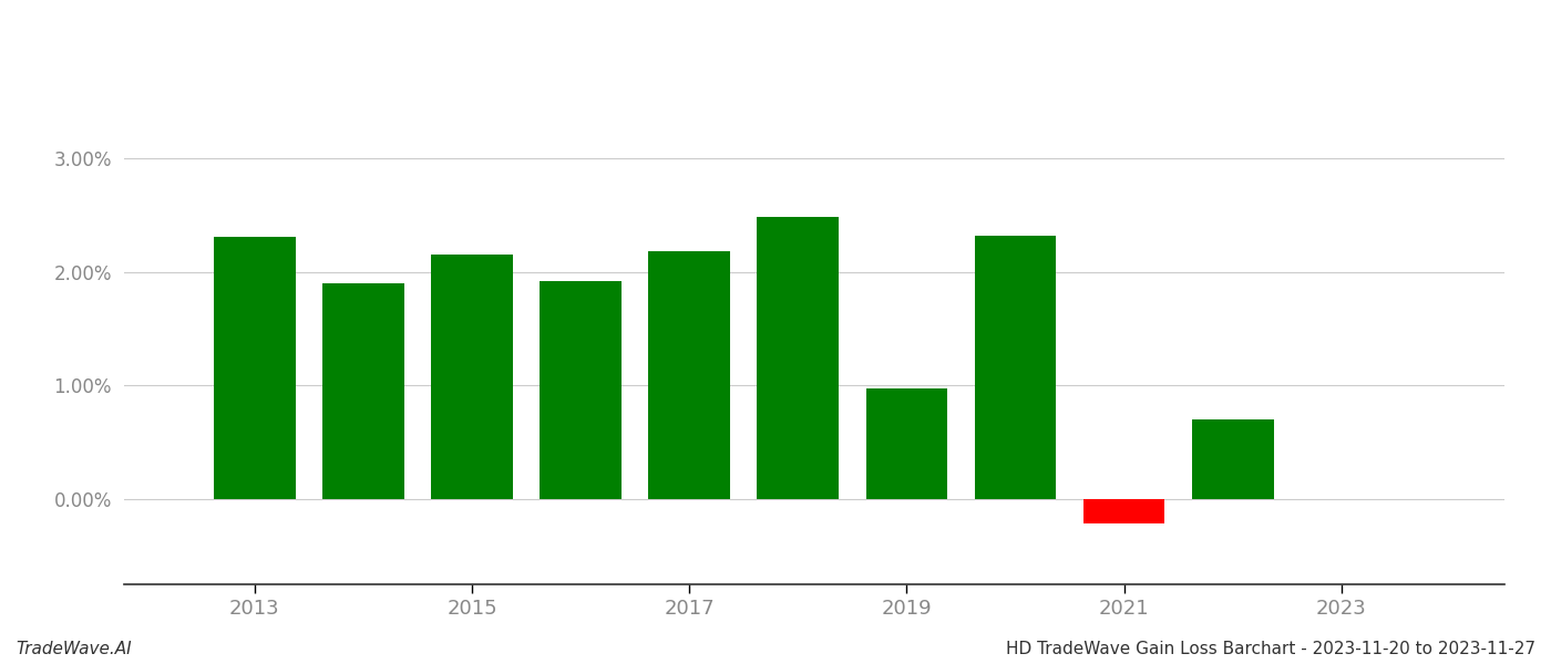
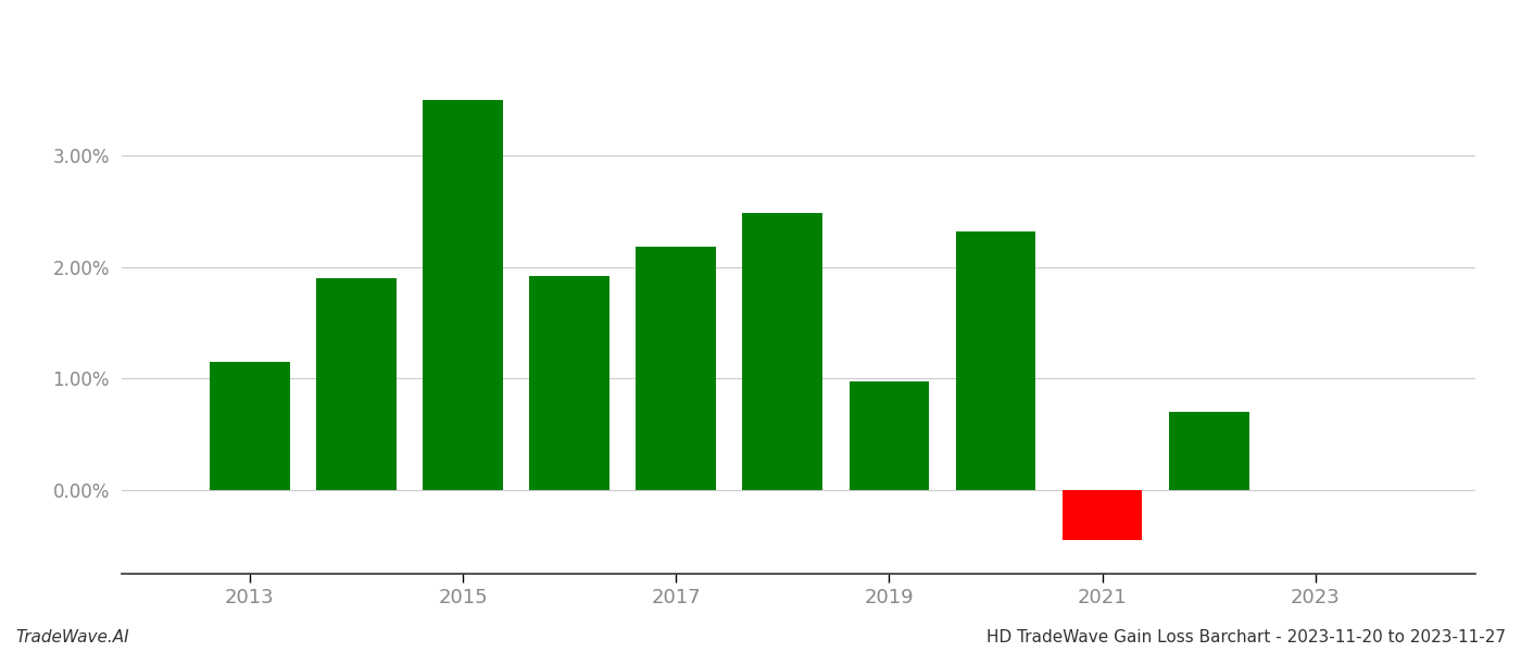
2013: 2.31% -> 1.15%
2015: 2.15% -> 3.50%
2021: -0.21% -> -0.45%
